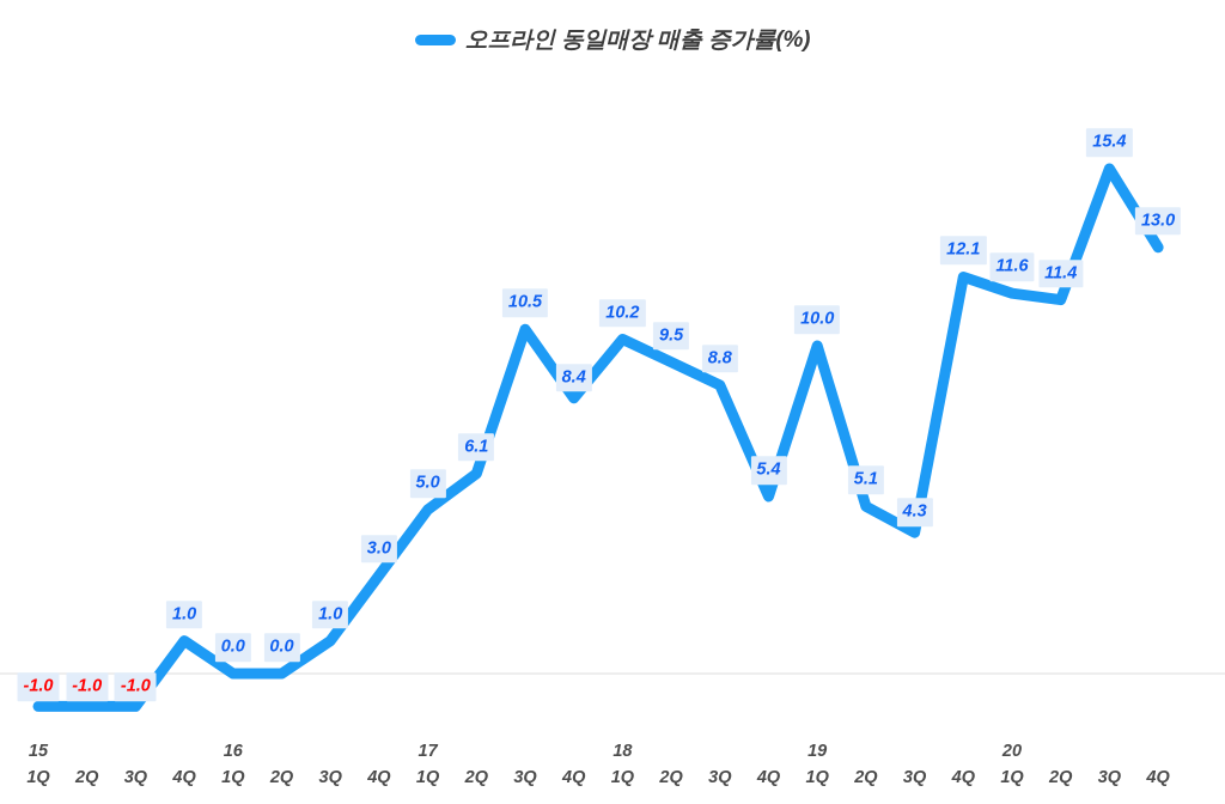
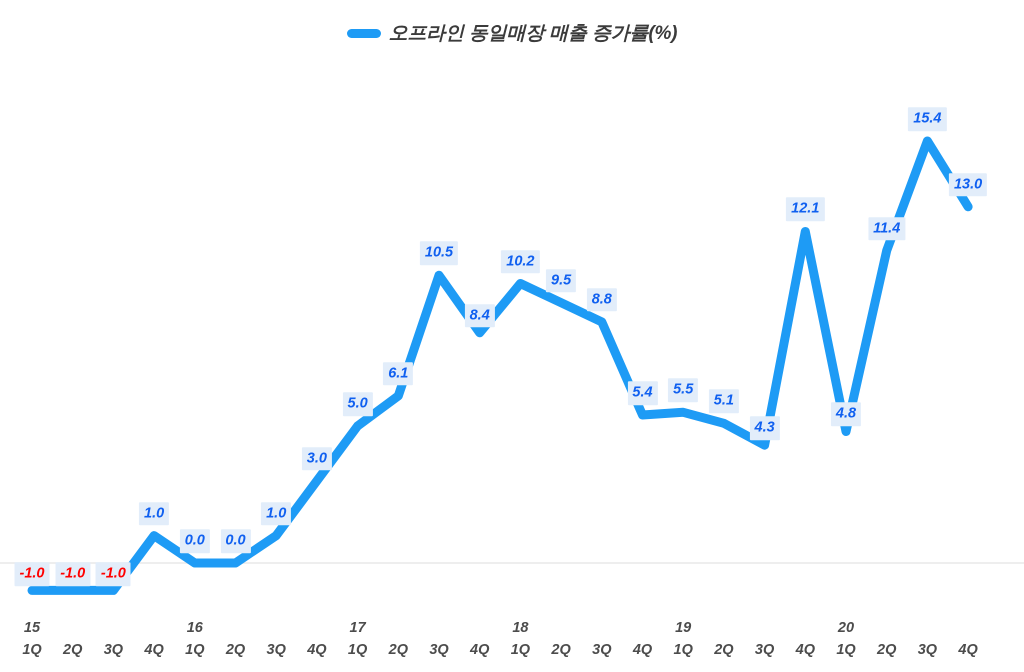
19 1Q: 10.0 -> 5.5
20 1Q: 11.6 -> 4.8
